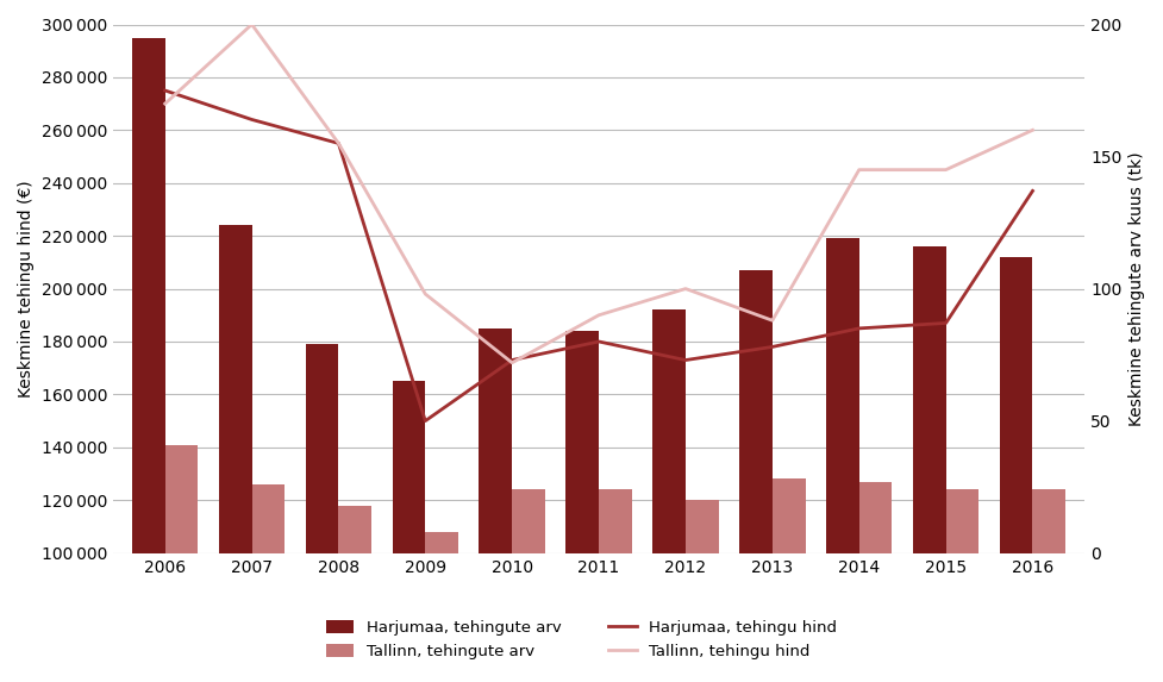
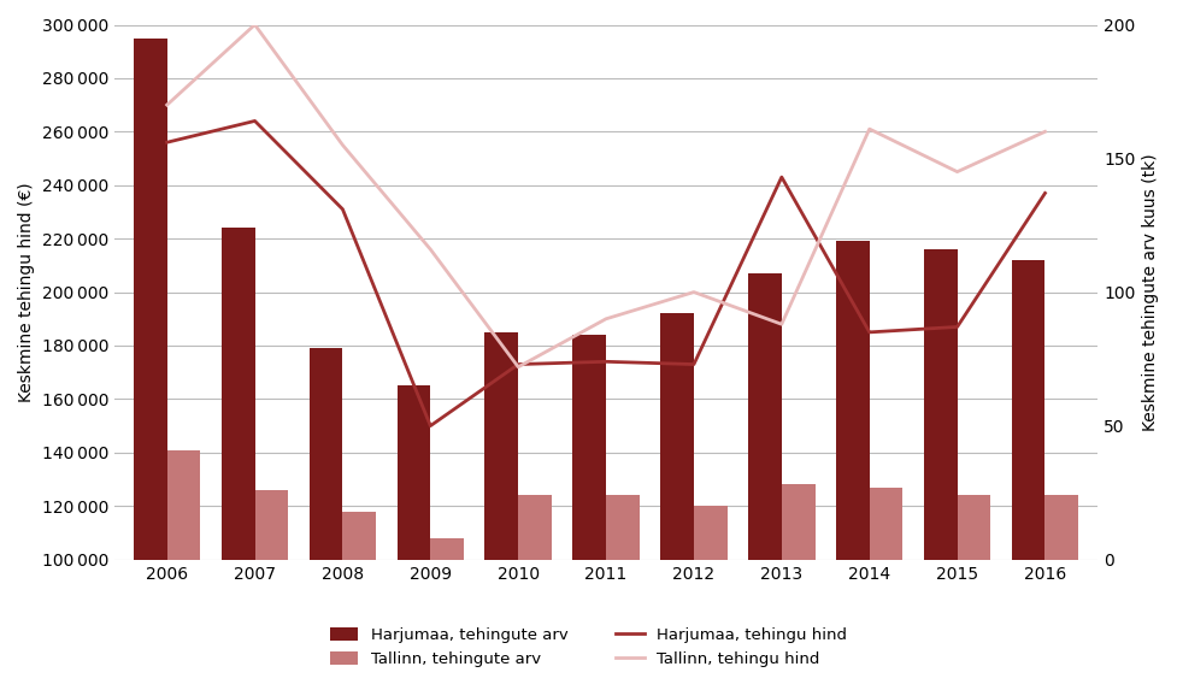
Harjumaa, tehingu hind/2006: 175 -> 156
Harjumaa, tehingu hind/2008: 155 -> 131
Tallinn, tehingu hind/2009: 98 -> 116
Harjumaa, tehingu hind/2011: 80 -> 74
Harjumaa, tehingu hind/2013: 78 -> 143
Tallinn, tehingu hind/2014: 145 -> 161
